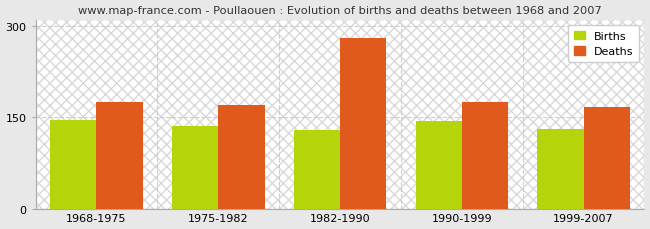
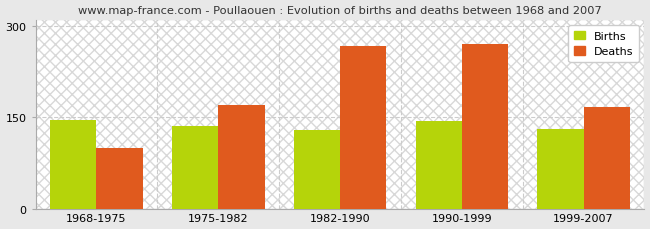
Deaths/1968-1975: 175 -> 100
Deaths/1982-1990: 280 -> 266
Deaths/1990-1999: 175 -> 270
